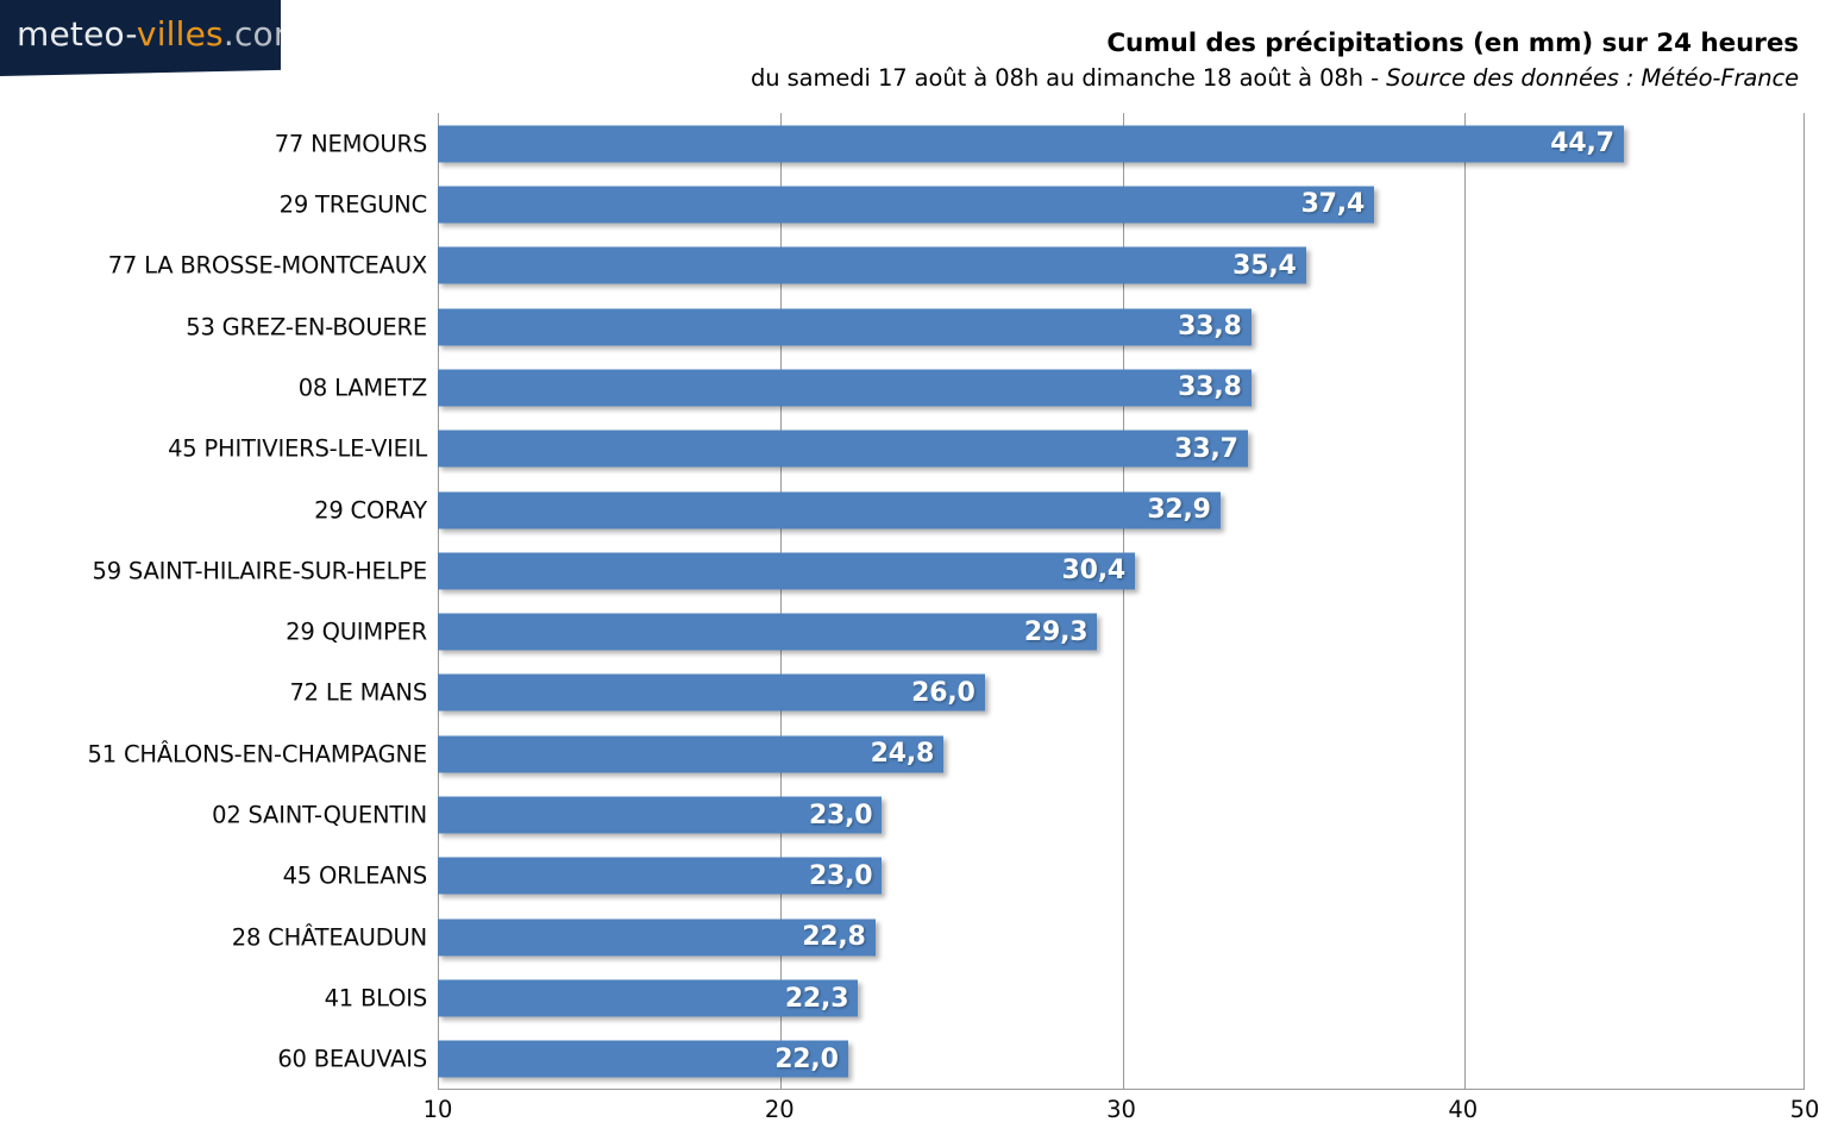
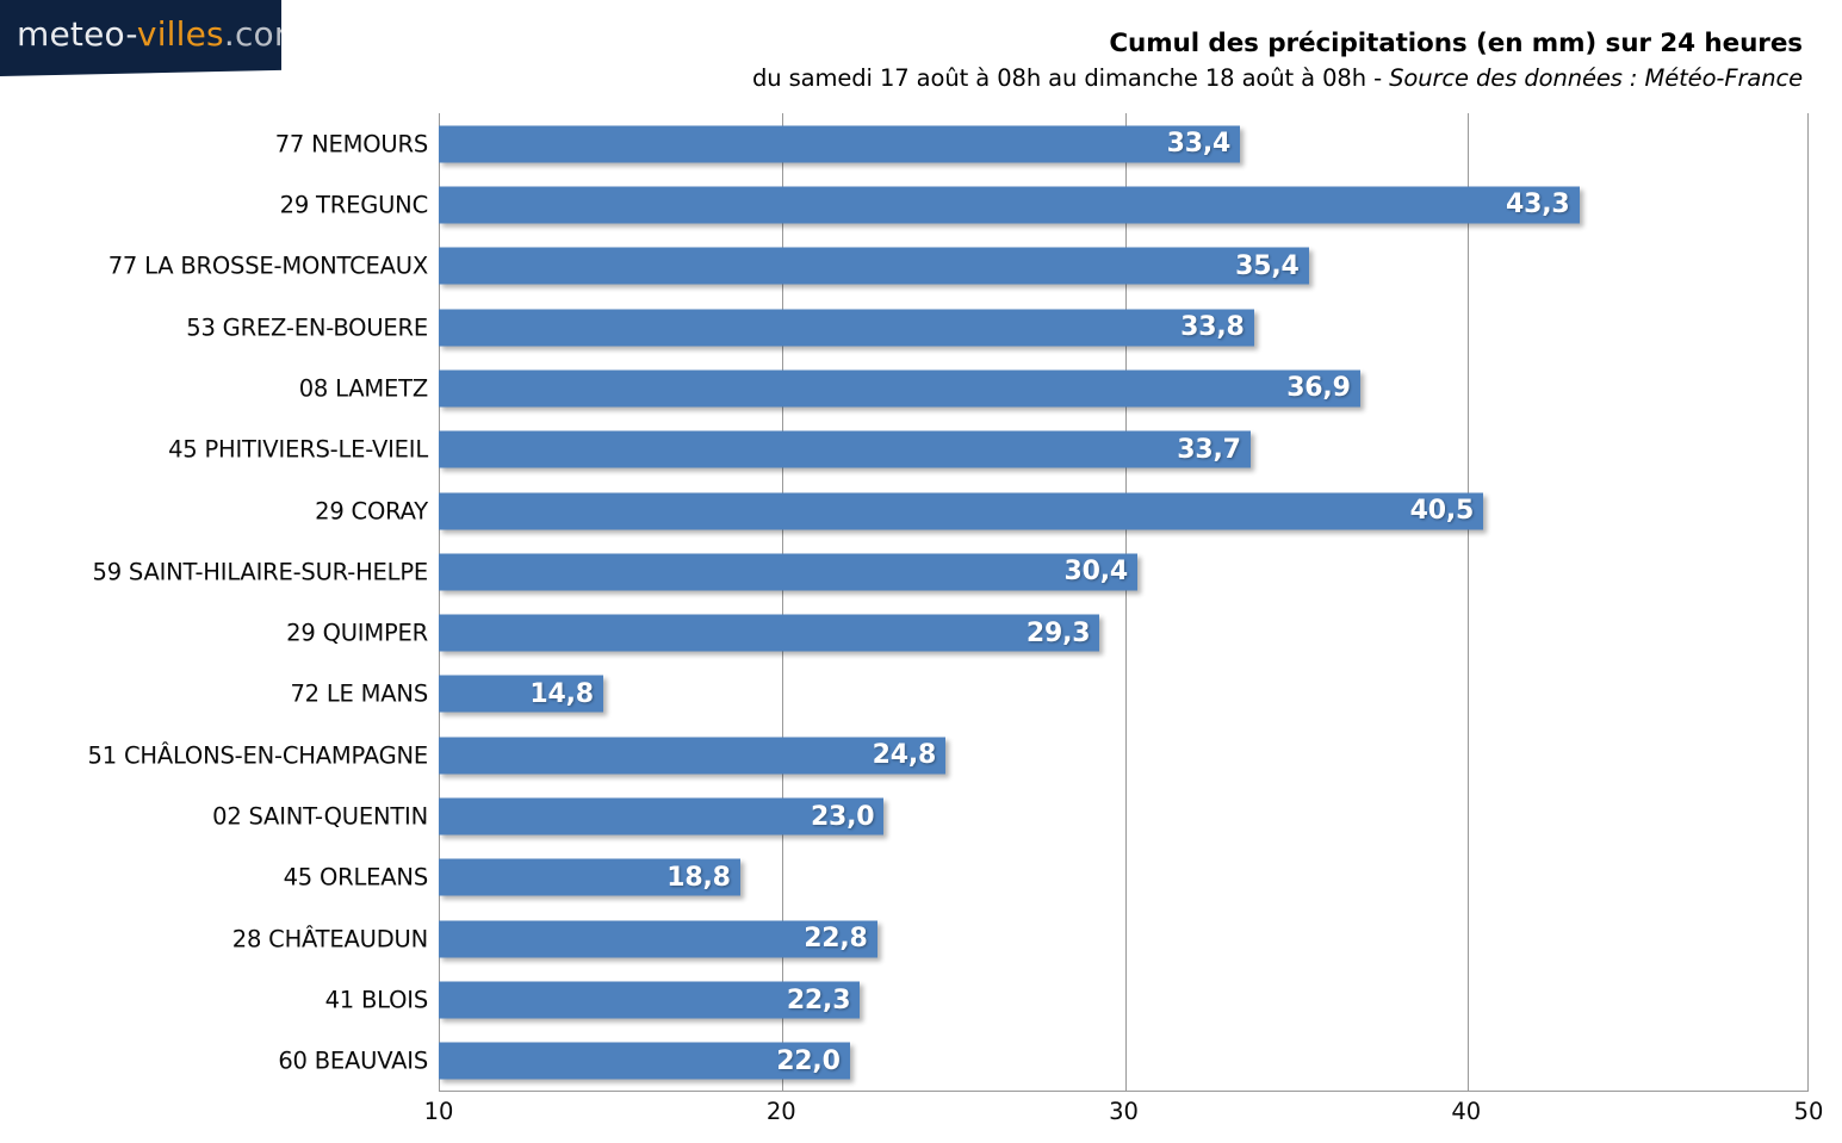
77 NEMOURS: 44,7 -> 33,4
29 TREGUNC: 37,4 -> 43,3
08 LAMETZ: 33,8 -> 36,9
29 CORAY: 32,9 -> 40,5
72 LE MANS: 26,0 -> 14,8
45 ORLEANS: 23,0 -> 18,8
